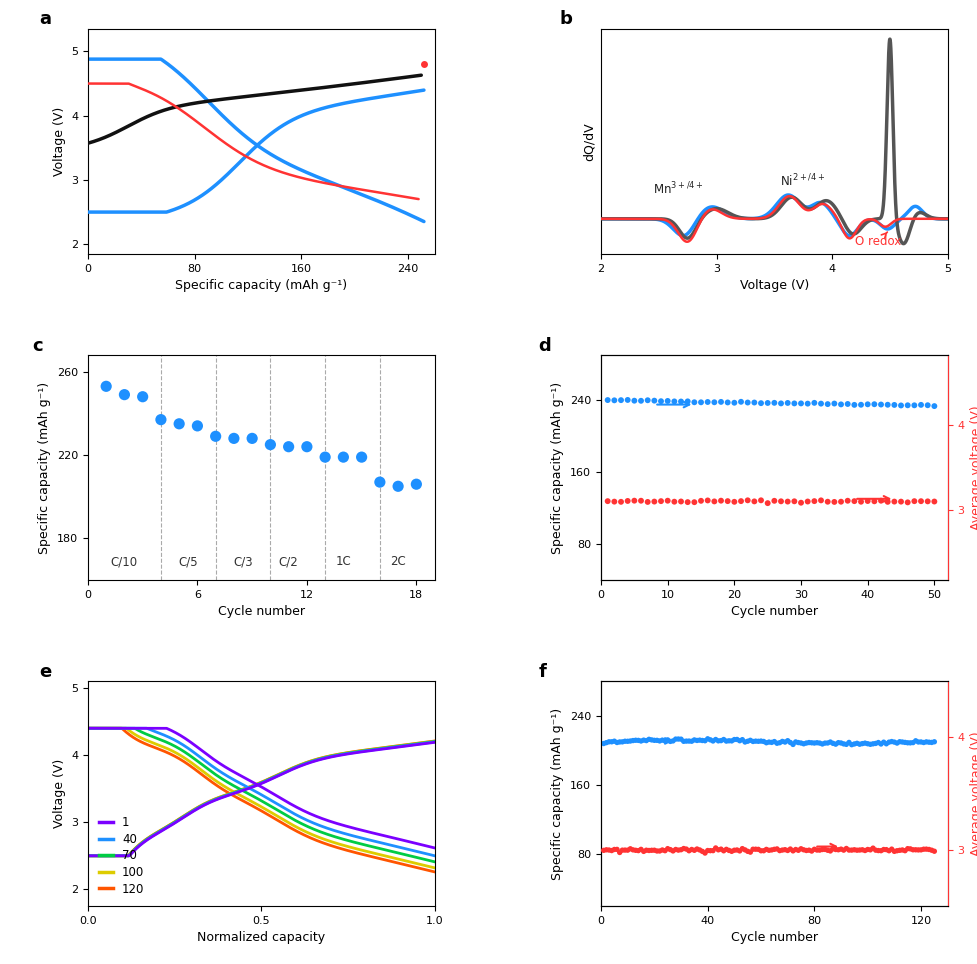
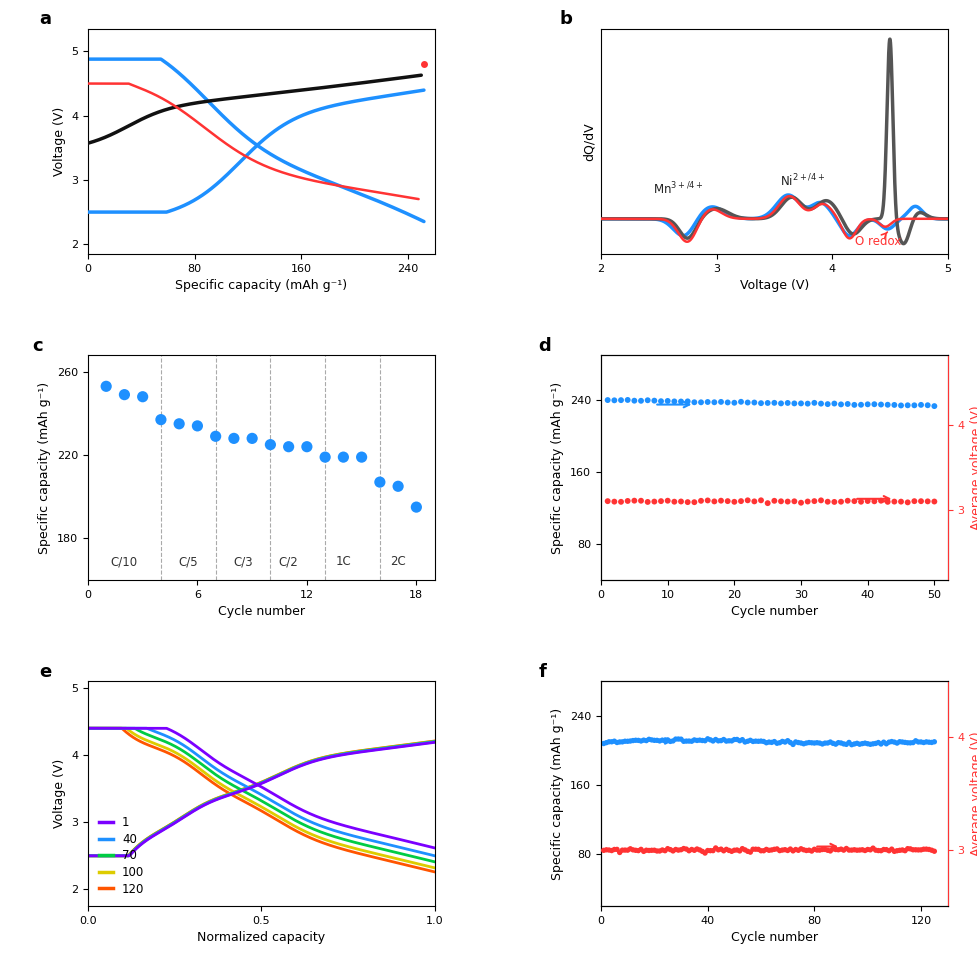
18: 206 -> 195
